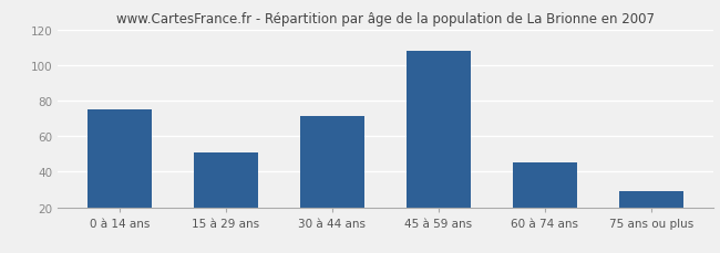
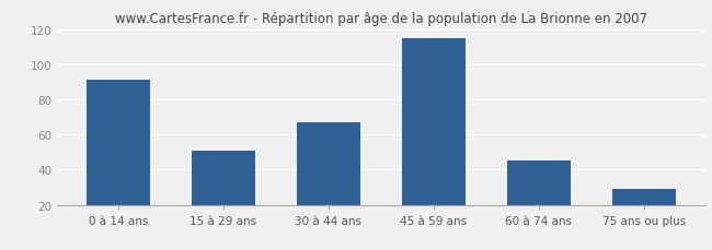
0 à 14 ans: 75 -> 91
30 à 44 ans: 71 -> 67
45 à 59 ans: 108 -> 115
